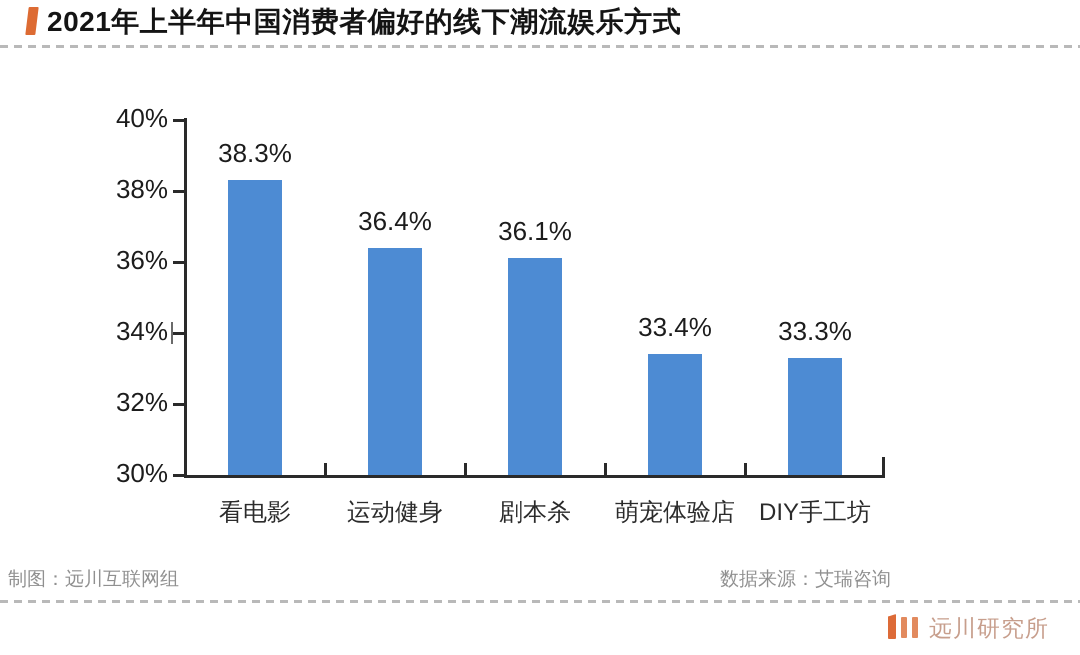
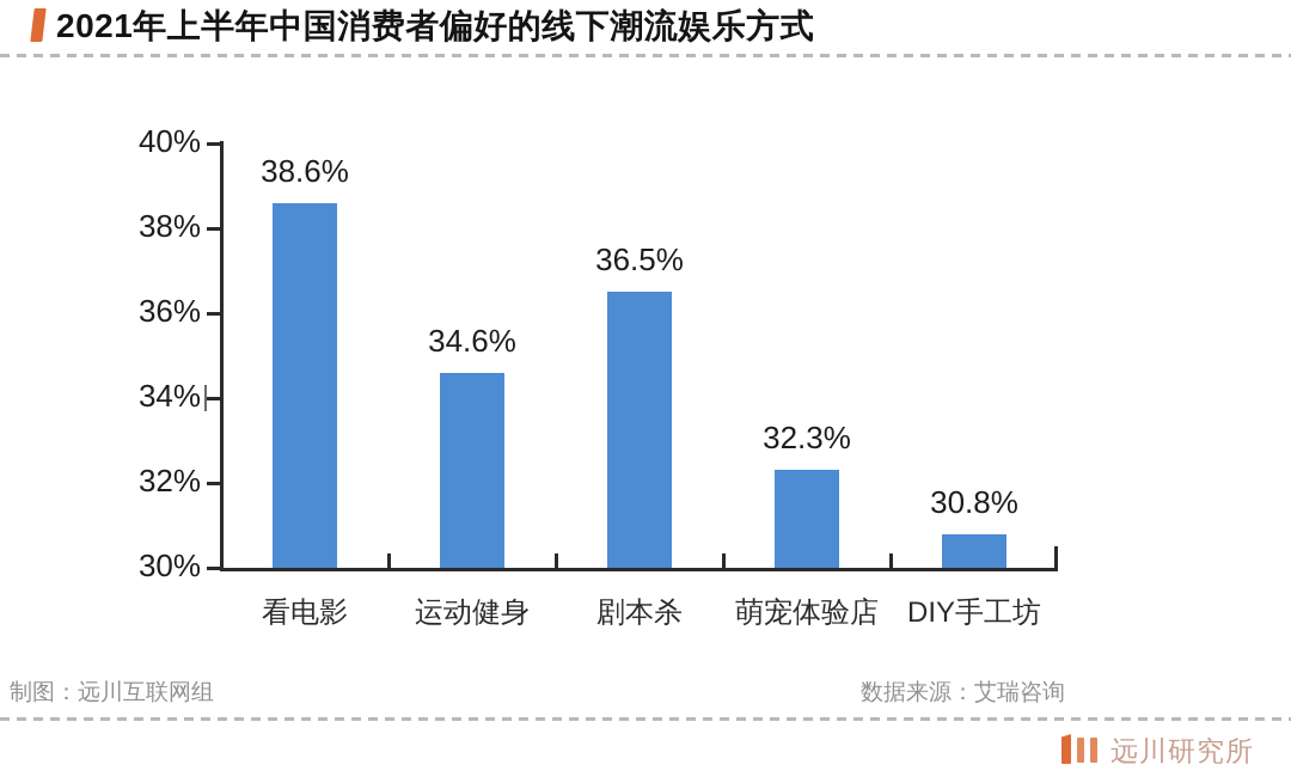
看电影: 38.3% -> 38.6%
运动健身: 36.4% -> 34.6%
剧本杀: 36.1% -> 36.5%
萌宠体验店: 33.4% -> 32.3%
DIY手工坊: 33.3% -> 30.8%
